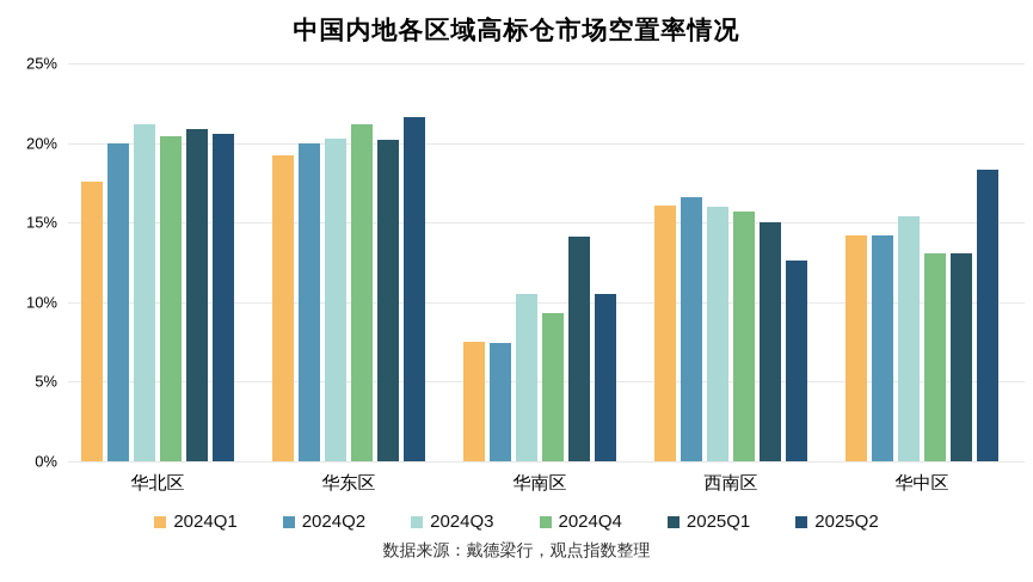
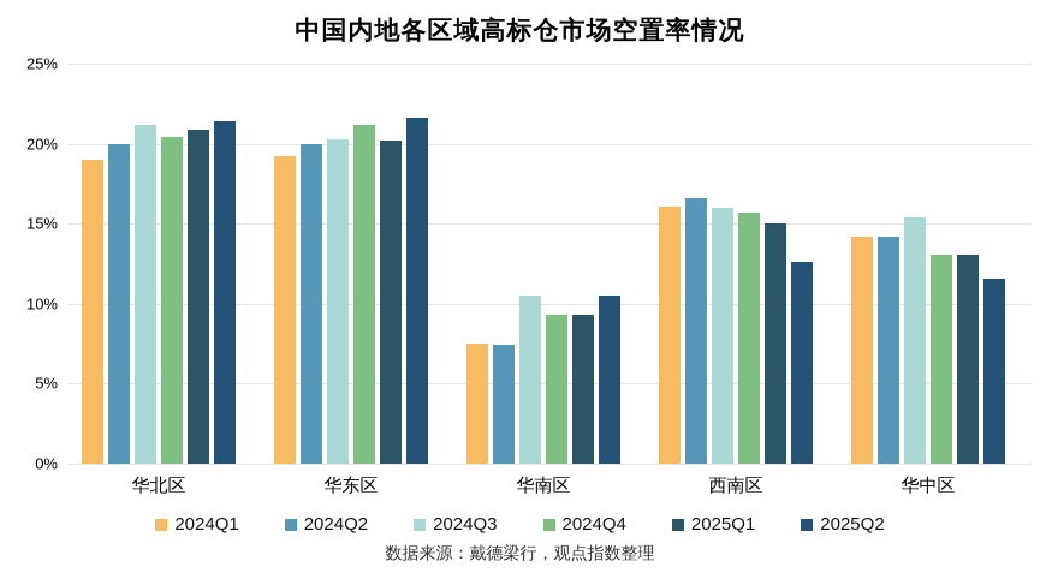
2024Q1/华北区: 17.6% -> 19.0%
2025Q2/华北区: 20.6% -> 21.4%
2025Q1/华南区: 14.1% -> 9.3%
2025Q2/华中区: 18.3% -> 11.6%
